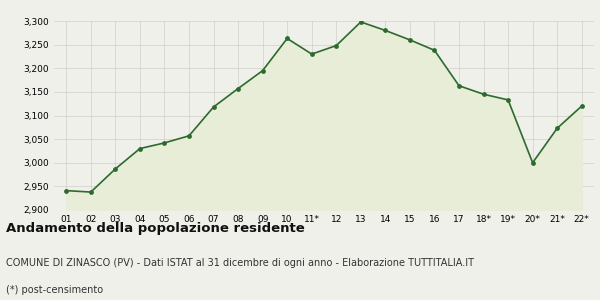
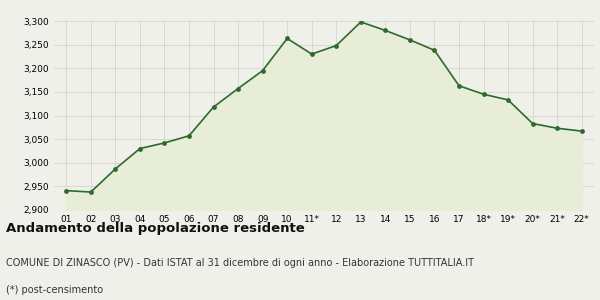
20*: 3,000 -> 3,083
22*: 3,120 -> 3,067
